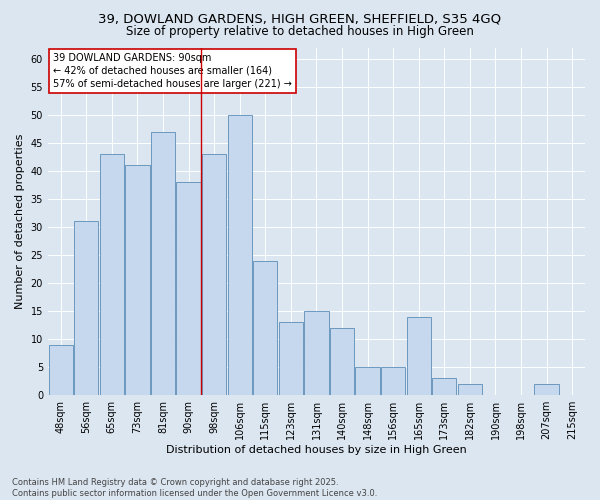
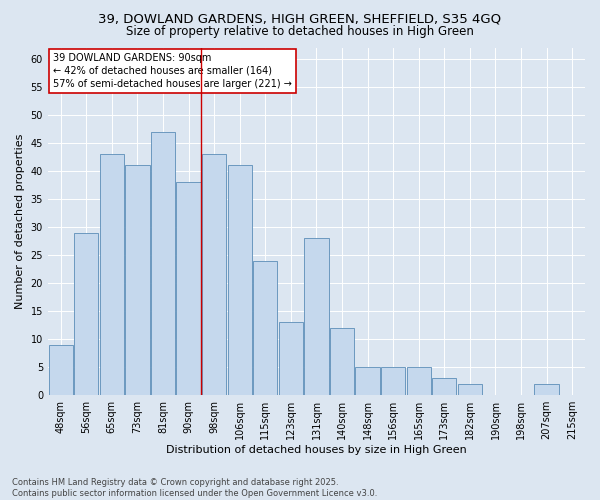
56sqm: 31 -> 29
106sqm: 50 -> 41
131sqm: 15 -> 28
165sqm: 14 -> 5
